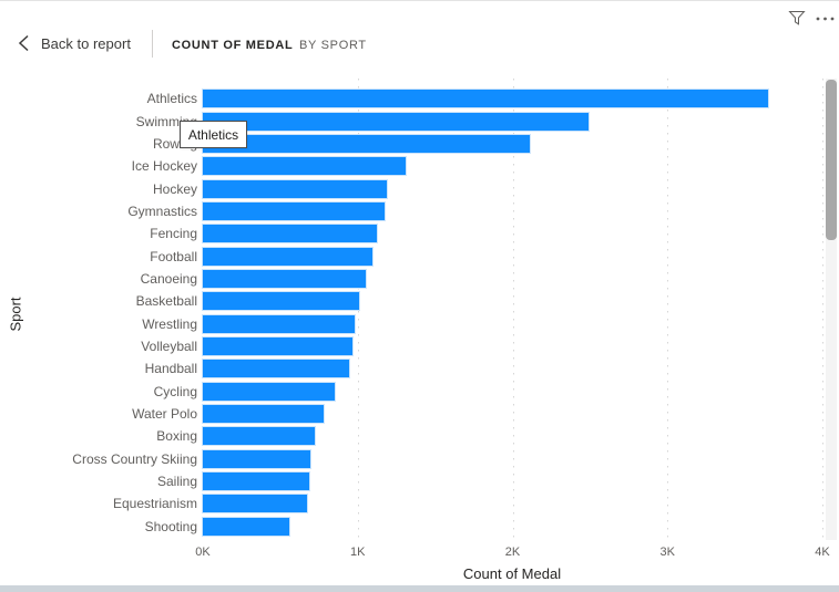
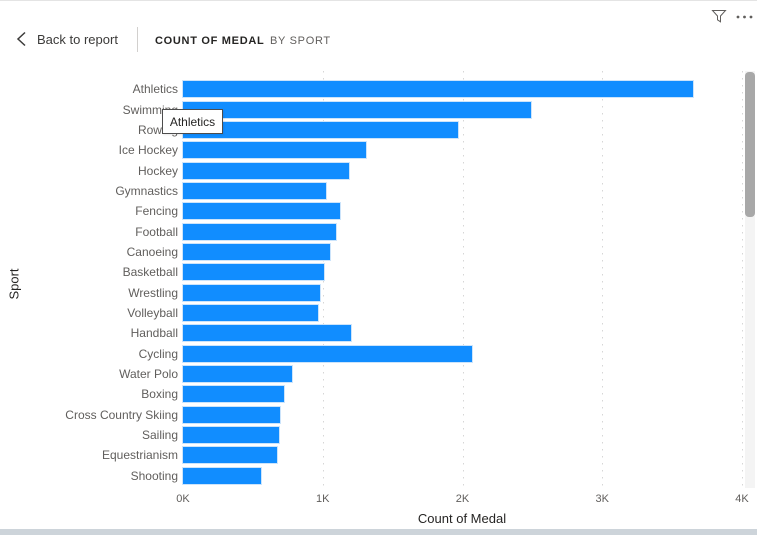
Rowing: 2.11K -> 1.97K
Gymnastics: 1.17K -> 1.02K
Handball: 0.94K -> 1.20K
Cycling: 0.86K -> 2.07K
